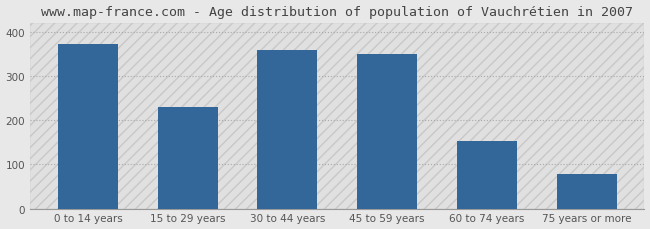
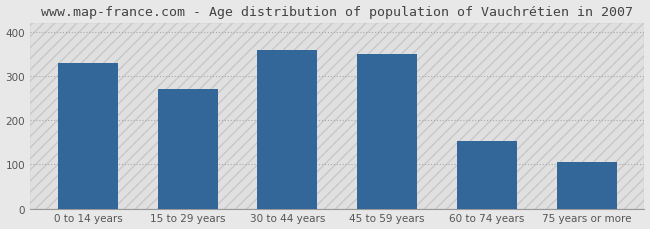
0 to 14 years: 373 -> 330
15 to 29 years: 230 -> 270
75 years or more: 78 -> 105
